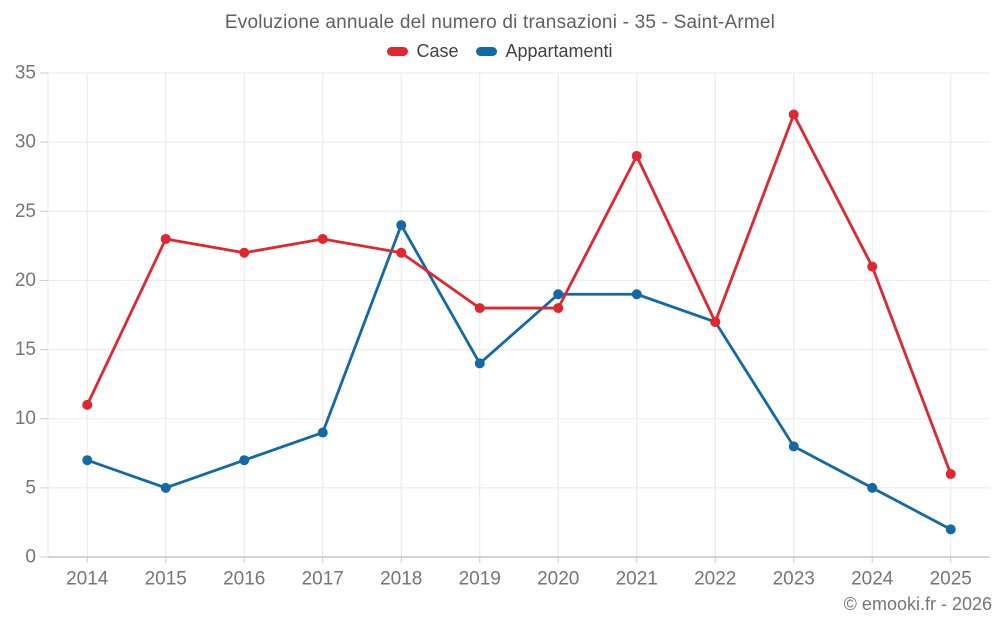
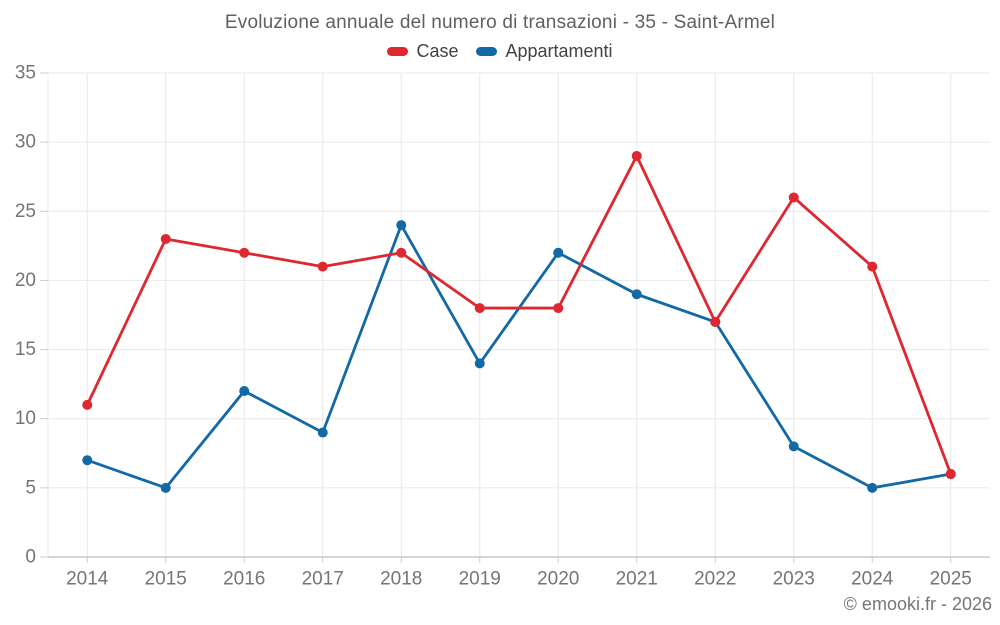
Appartamenti/2016: 7 -> 12
Case/2017: 23 -> 21
Appartamenti/2020: 19 -> 22
Case/2023: 32 -> 26
Appartamenti/2025: 2 -> 6
